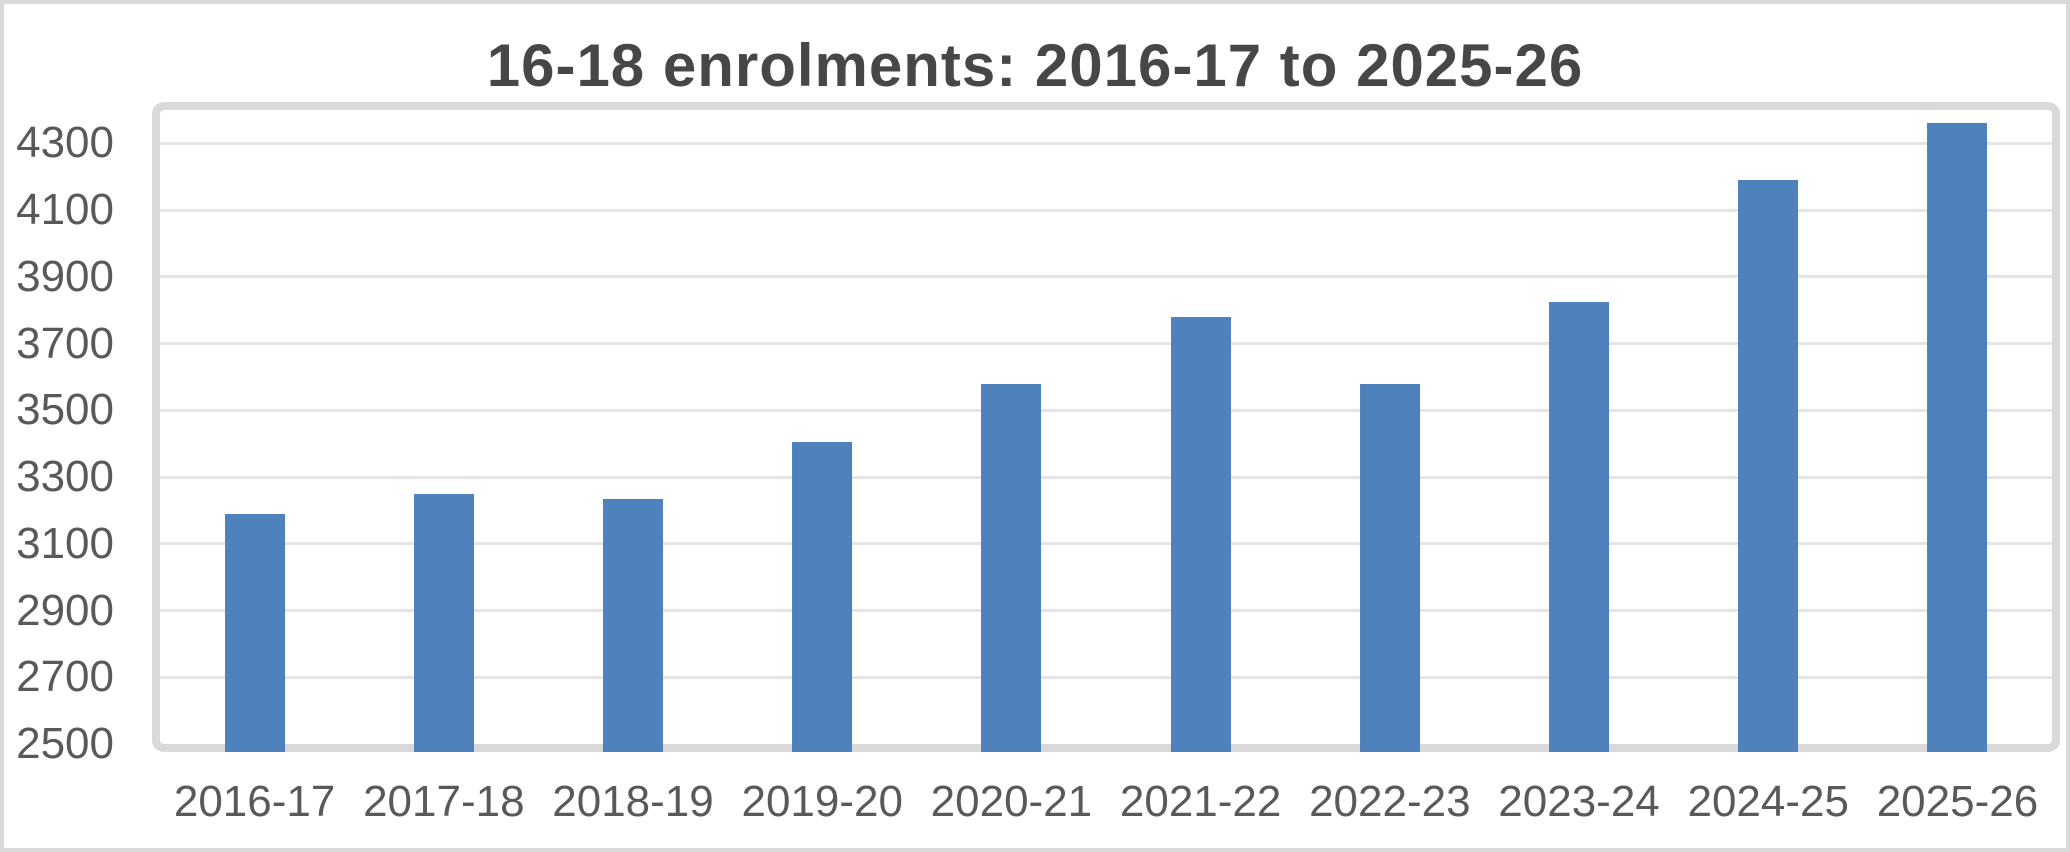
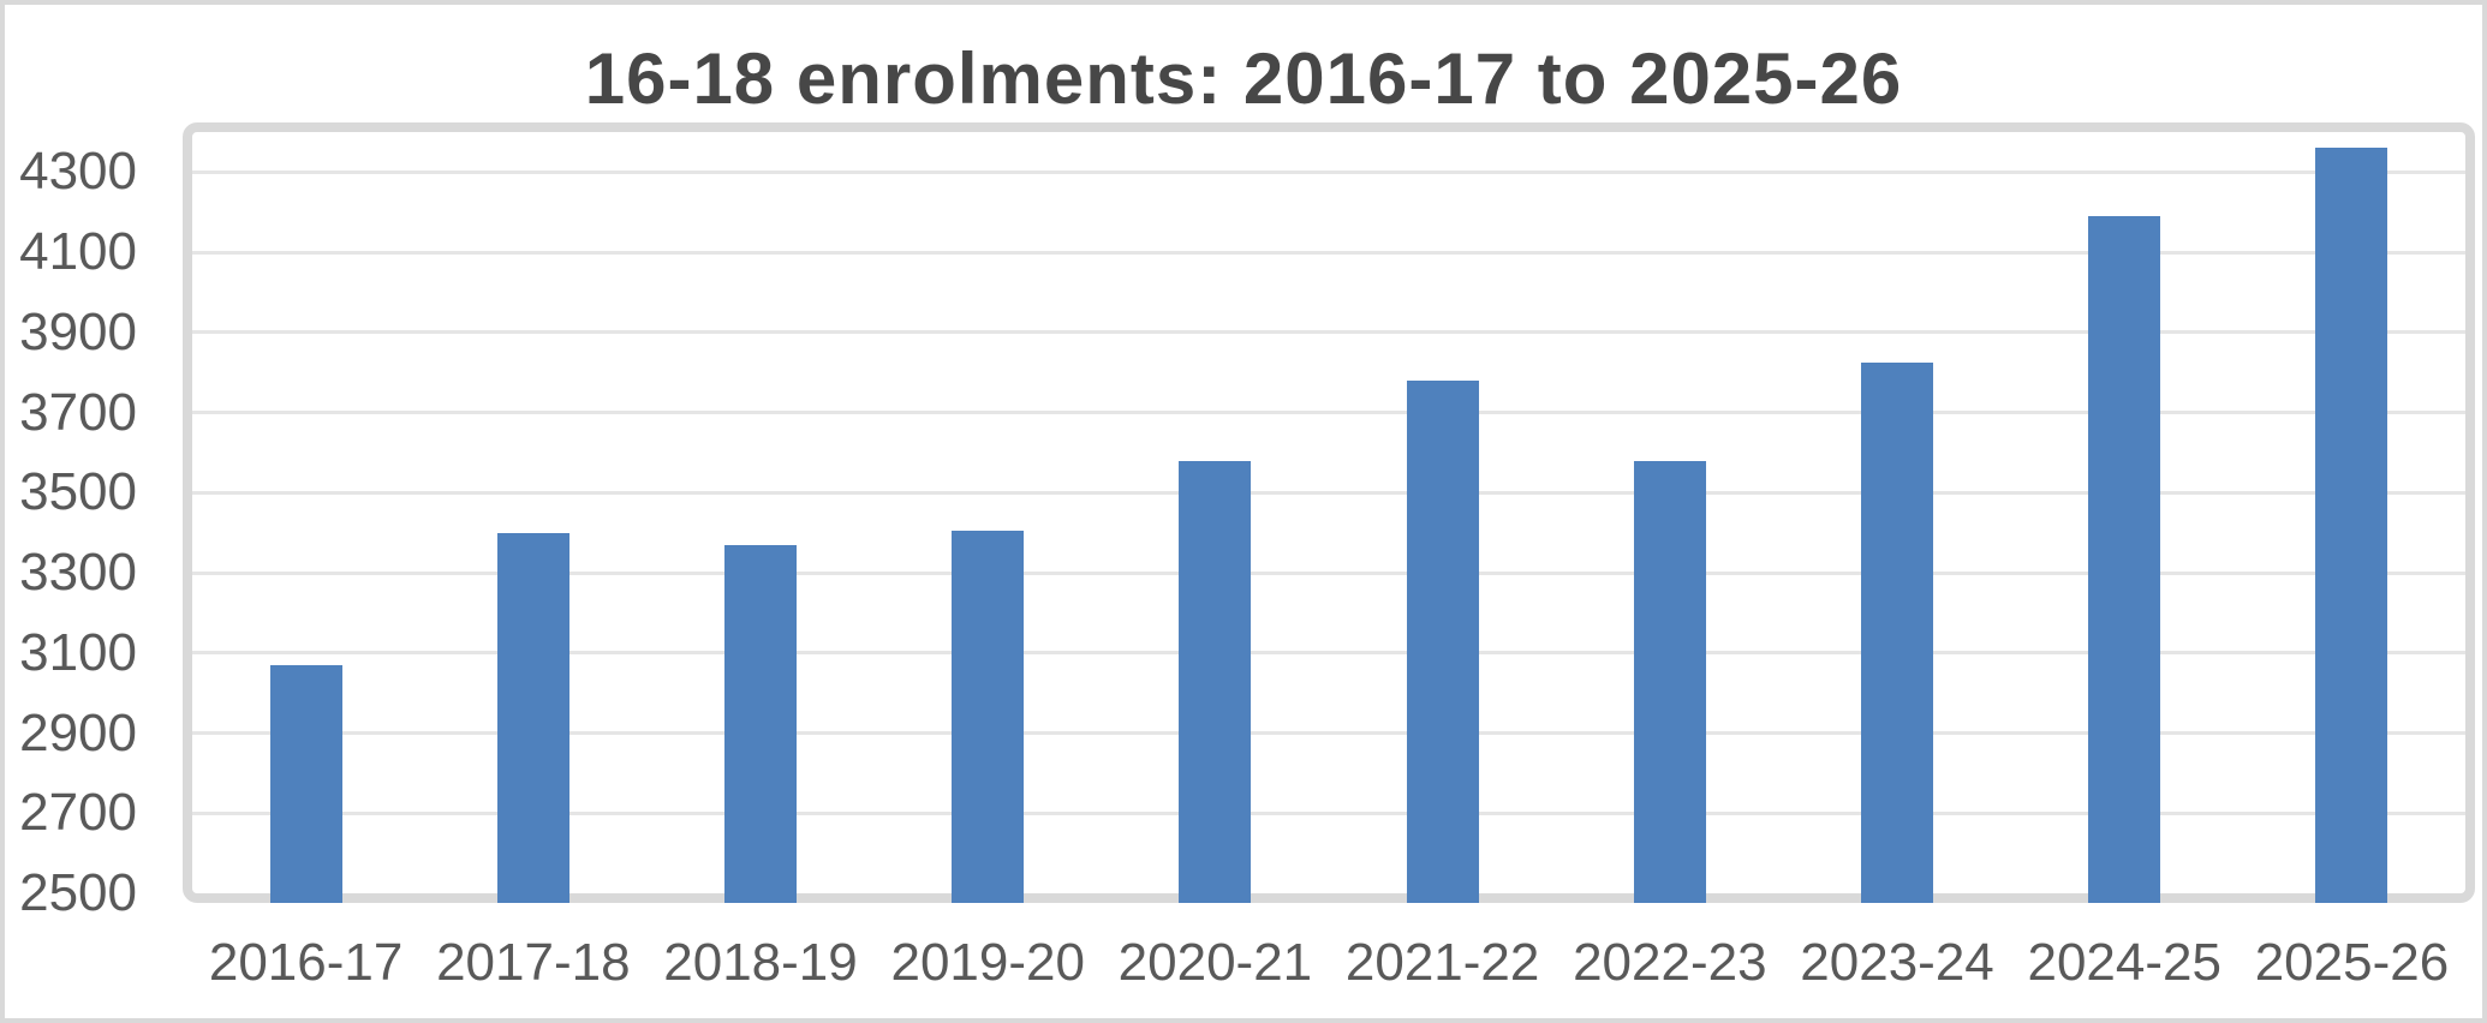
2016-17: 3190 -> 3070
2017-18: 3250 -> 3400
2018-19: 3240 -> 3370
